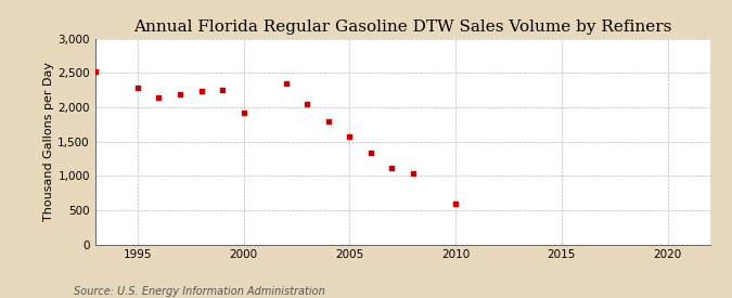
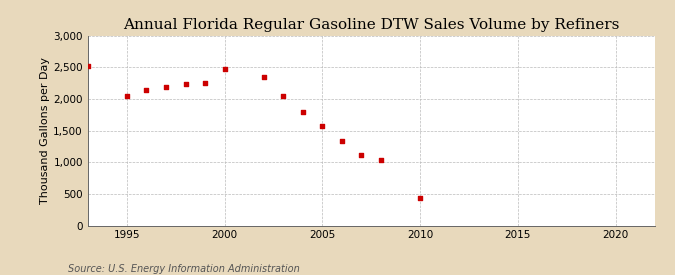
1995: 2,280 -> 2,050
2000: 1,920 -> 2,480
2010: 600 -> 440
